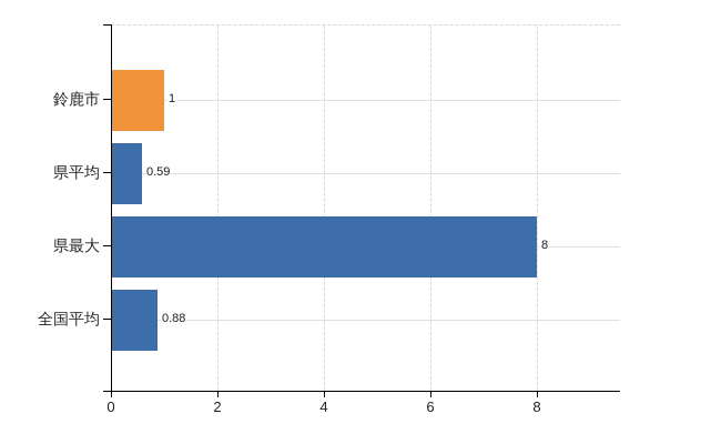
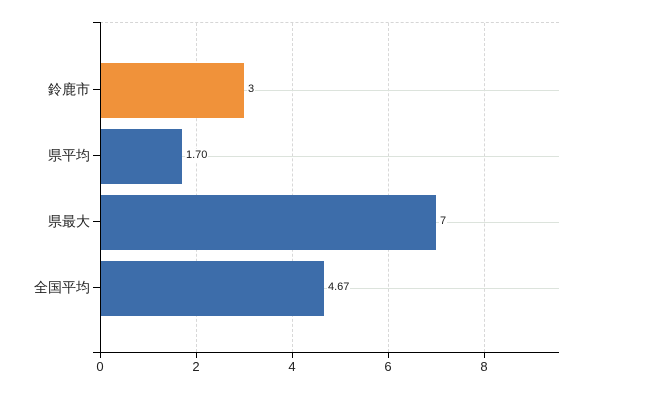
鈴鹿市: 1 -> 3
県平均: 0.59 -> 1.70
県最大: 8 -> 7
全国平均: 0.88 -> 4.67
